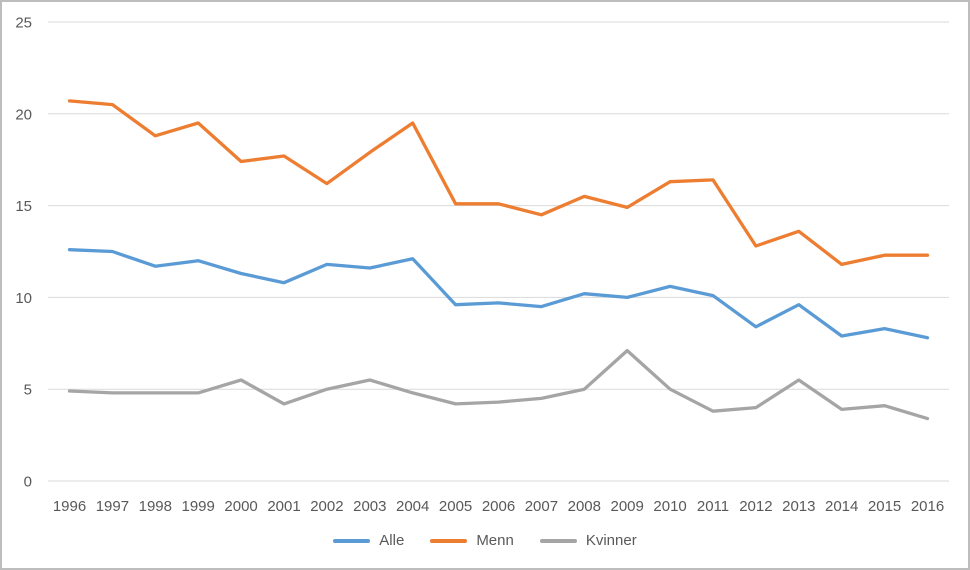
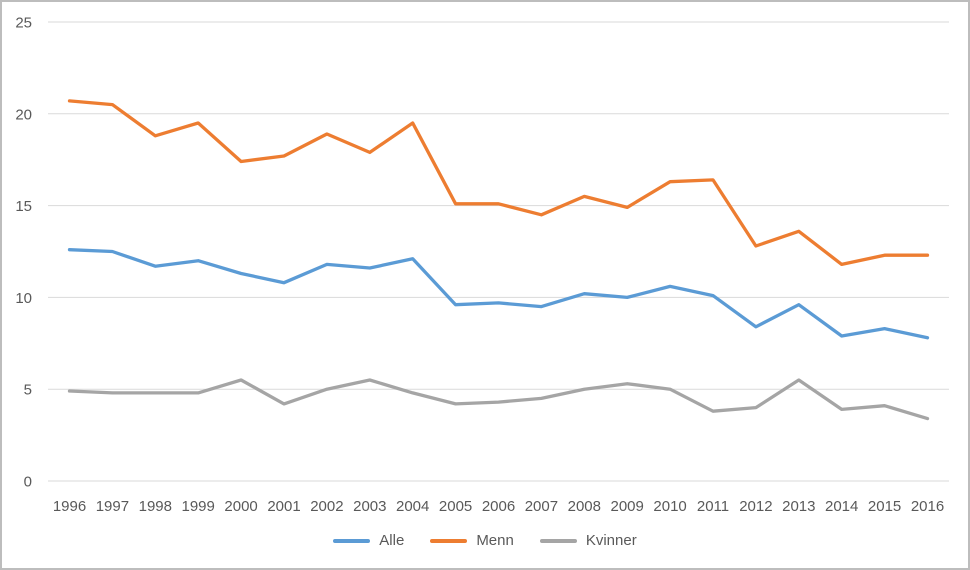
Menn/2002: 16.2 -> 18.9
Kvinner/2009: 7.1 -> 5.3
